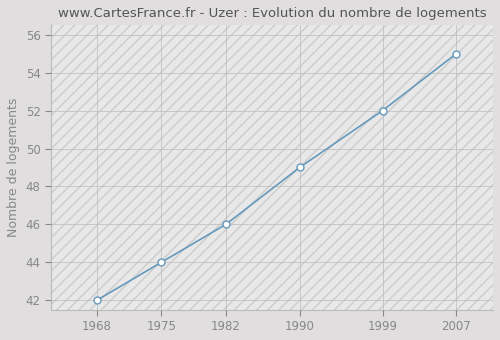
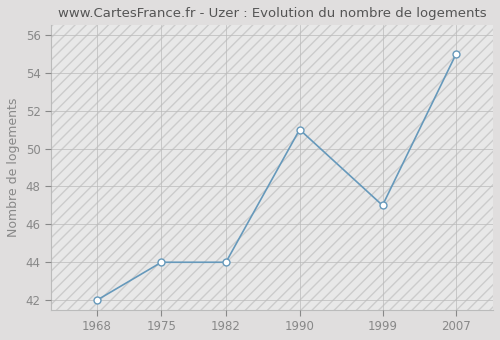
1982: 46 -> 44
1990: 49 -> 51
1999: 52 -> 47
